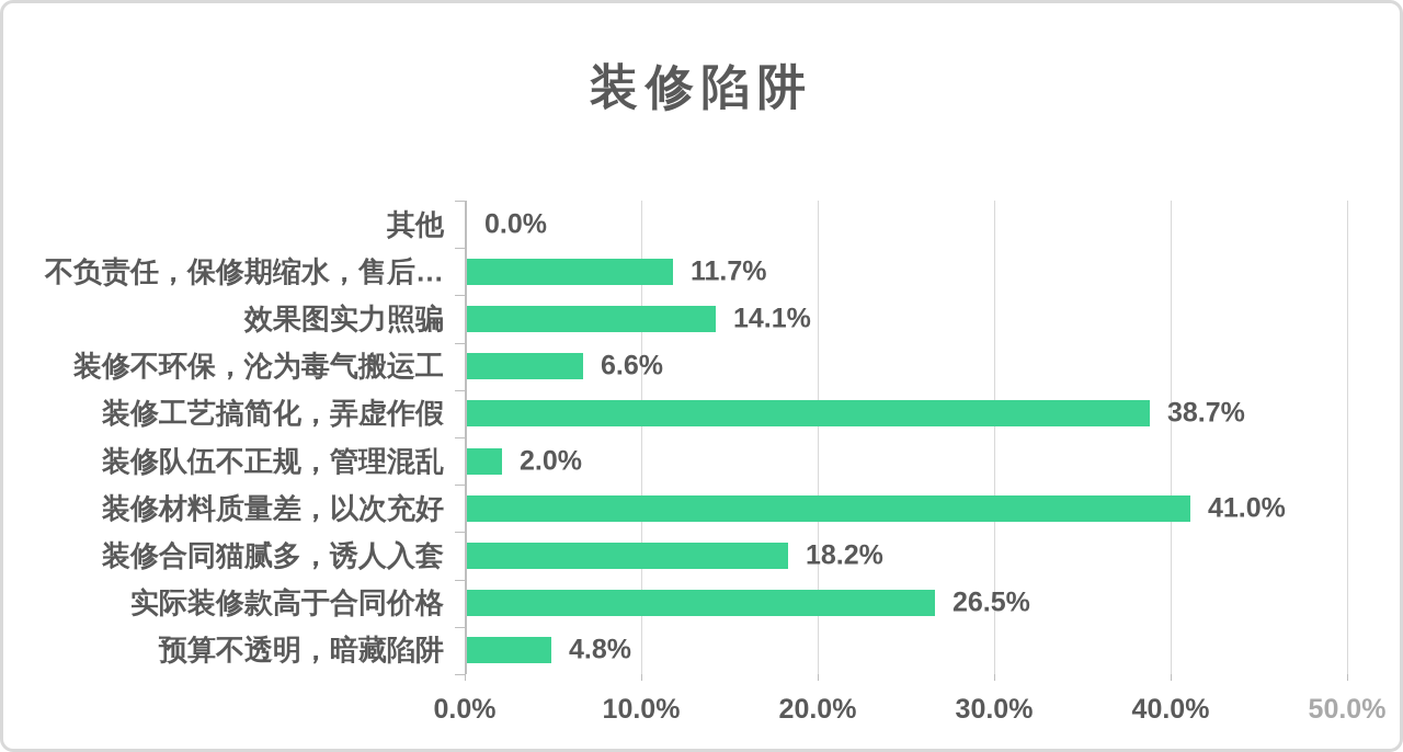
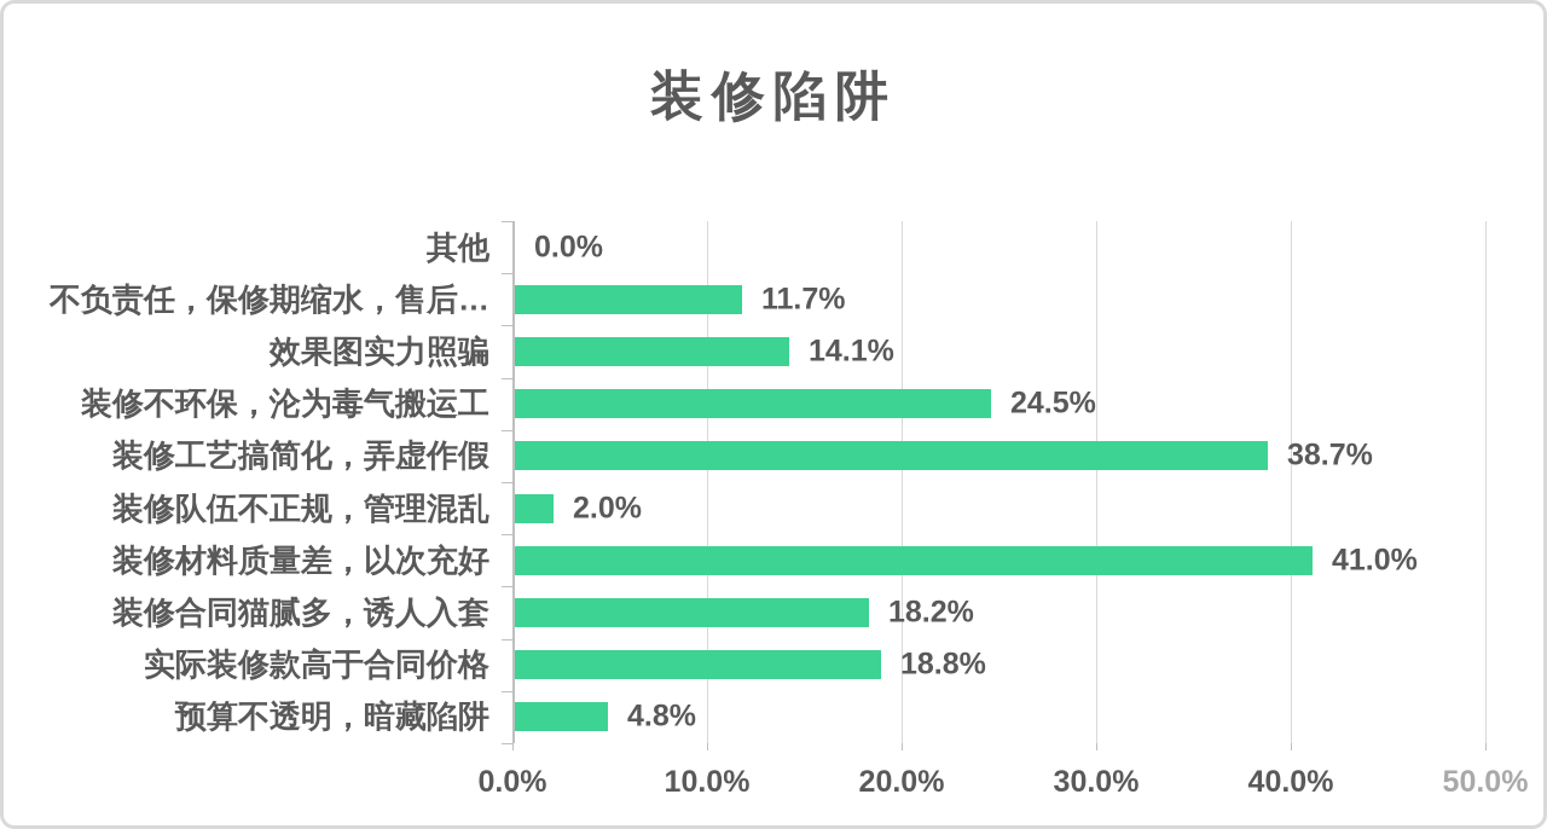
装修不环保，沦为毒气搬运工: 6.6% -> 24.5%
实际装修款高于合同价格: 26.5% -> 18.8%
